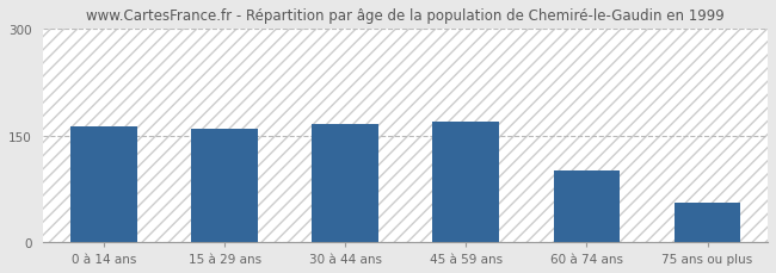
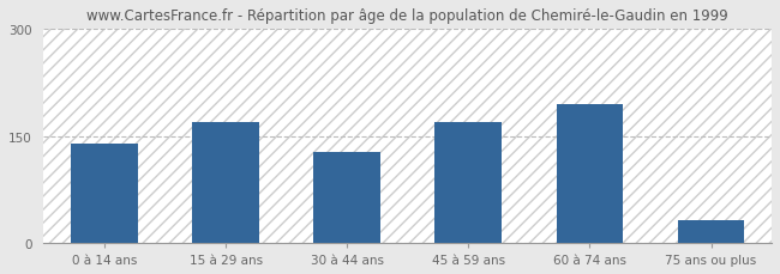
0 à 14 ans: 163 -> 140
15 à 29 ans: 160 -> 170
30 à 44 ans: 167 -> 128
60 à 74 ans: 100 -> 194
75 ans ou plus: 55 -> 32
